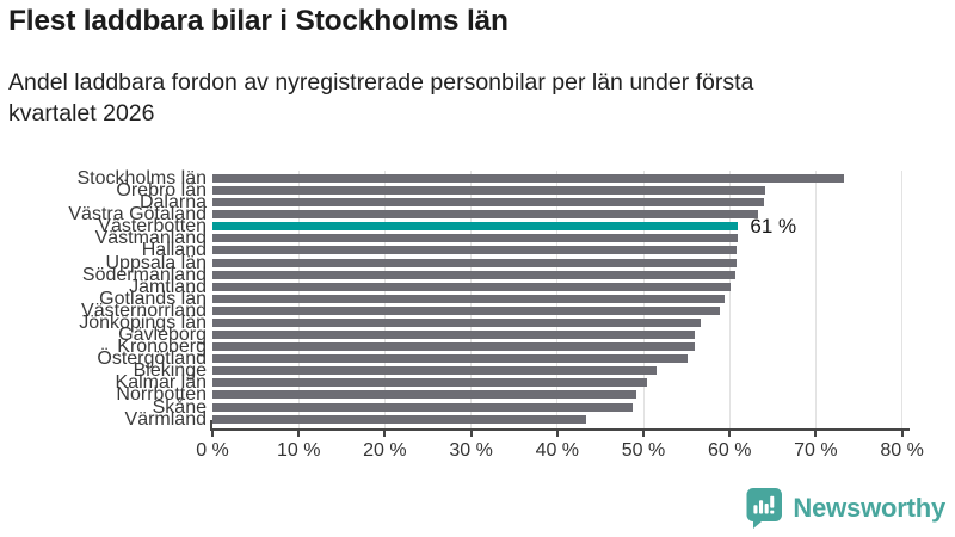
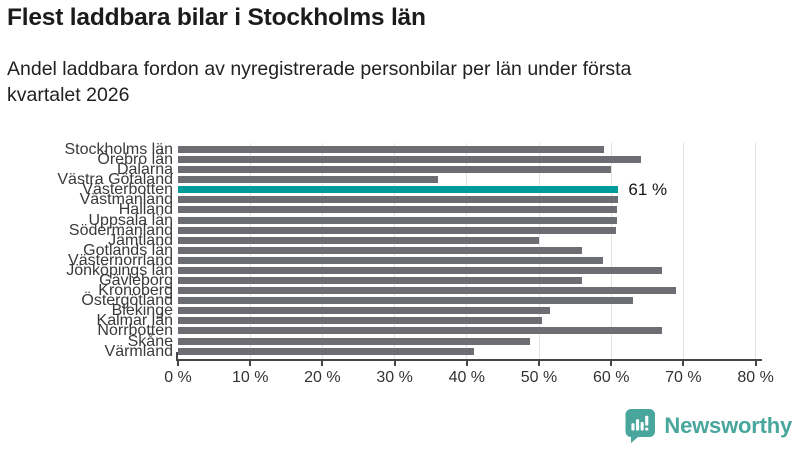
Stockholms län: 73% -> 59%
Dalarna: 64% -> 60%
Västra Götaland: 63% -> 36%
Jämtland: 60% -> 50%
Gotlands län: 59% -> 56%
Jönköpings län: 57% -> 67%
Kronoberg: 56% -> 69%
Östergötland: 55% -> 63%
Norrbotten: 49% -> 67%
Värmland: 43% -> 41%
